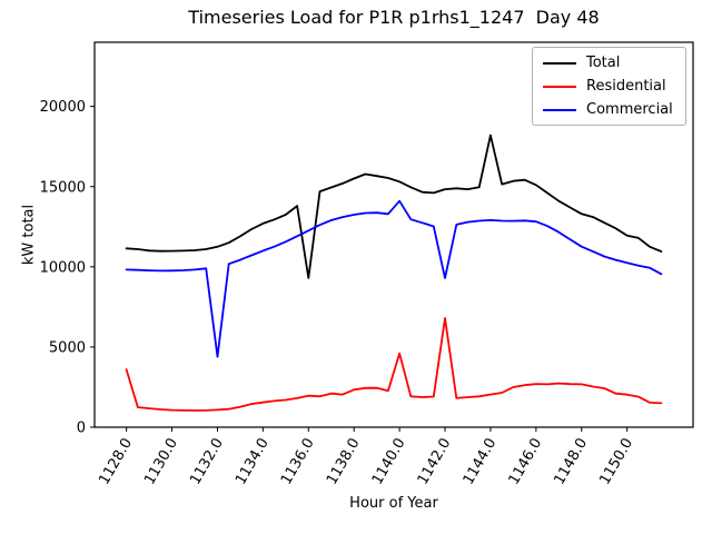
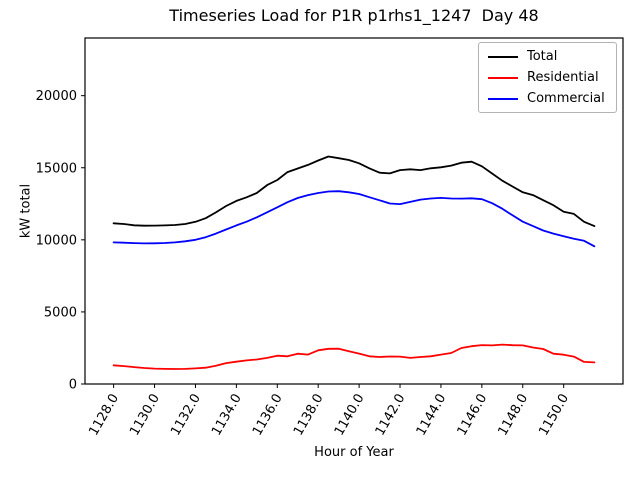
Residential/1128.0: 3600 -> 1300
Commercial/1132.0: 4400 -> 10000
Total/1136.0: 9300 -> 14200
Residential/1140.0: 4600 -> 2100
Commercial/1140.0: 14100 -> 13200
Residential/1142.0: 6800 -> 1900
Commercial/1142.0: 9300 -> 12500
Total/1144.0: 18200 -> 15000
